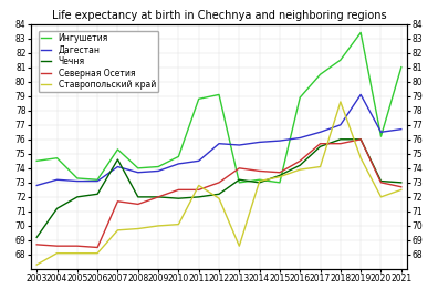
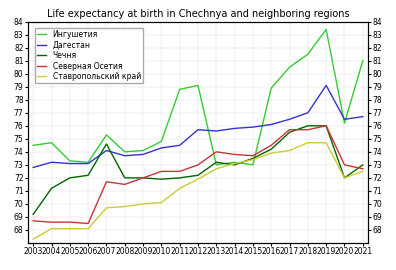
Ставропольский край/2011: 72.8 -> 71.2
Ставропольский край/2013: 68.6 -> 72.7
Ставропольский край/2018: 78.6 -> 74.7
Чечня/2020: 73.1 -> 72.0
